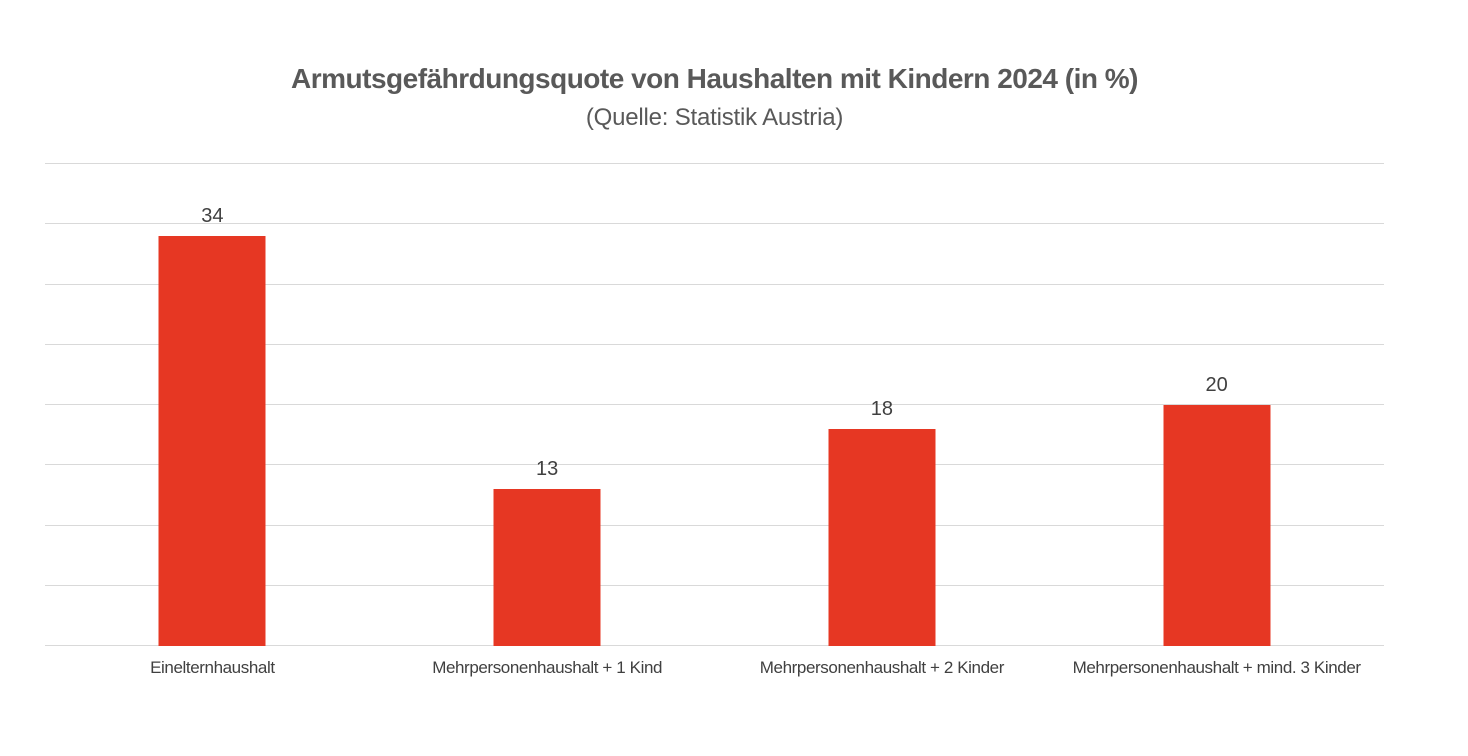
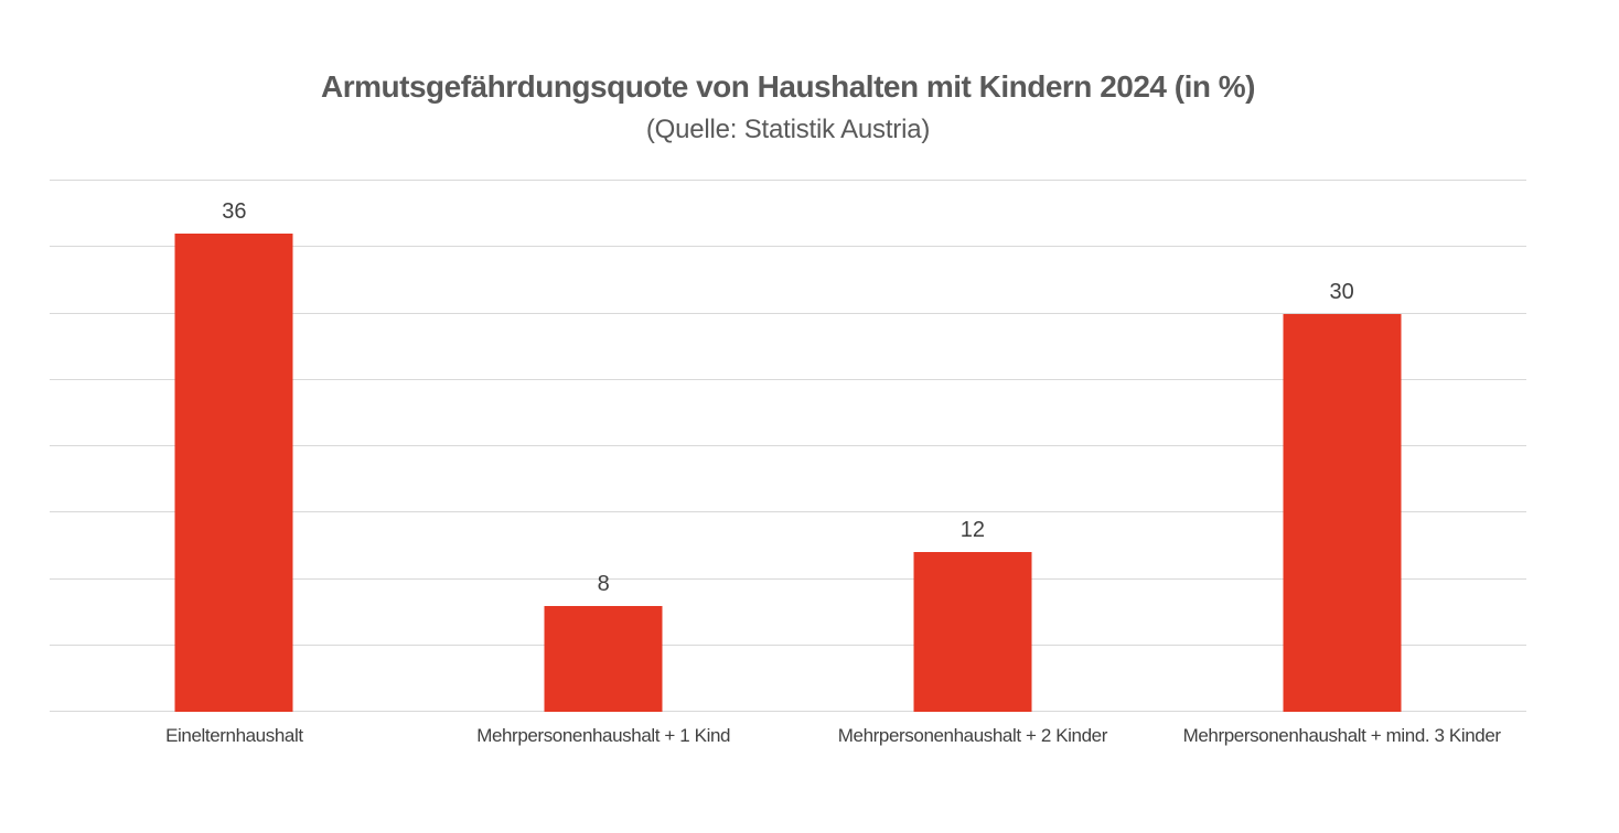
Einelternhaushalt: 34 -> 36
Mehrpersonenhaushalt + 1 Kind: 13 -> 8
Mehrpersonenhaushalt + 2 Kinder: 18 -> 12
Mehrpersonenhaushalt + mind. 3 Kinder: 20 -> 30
